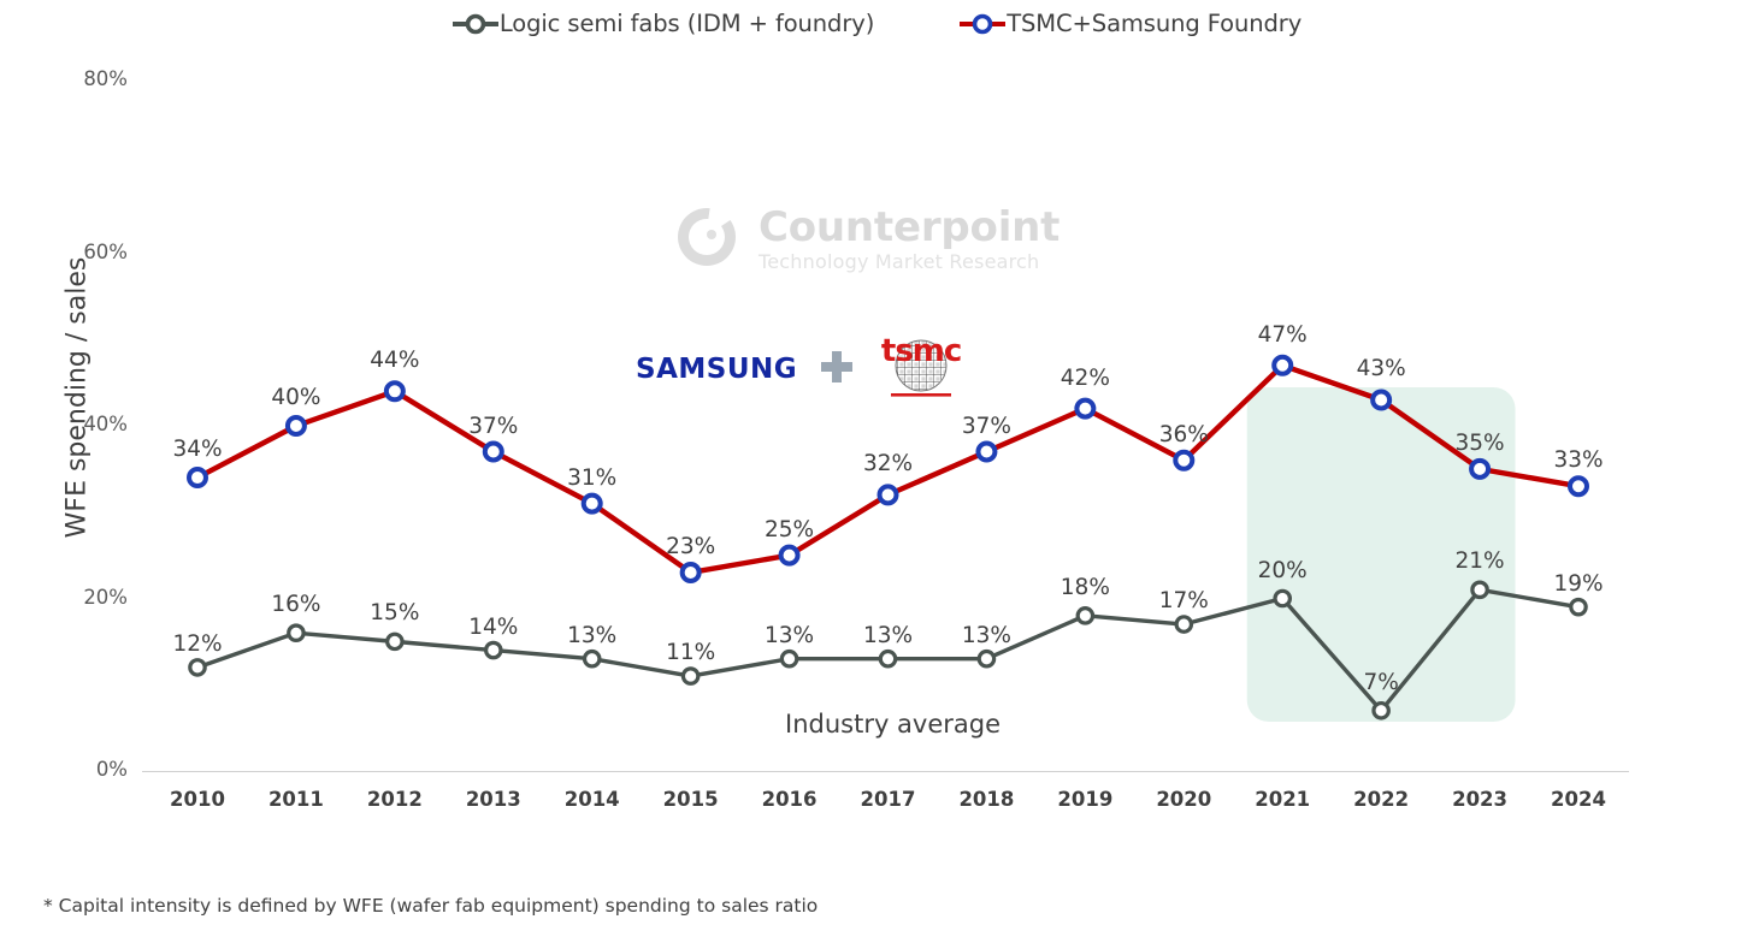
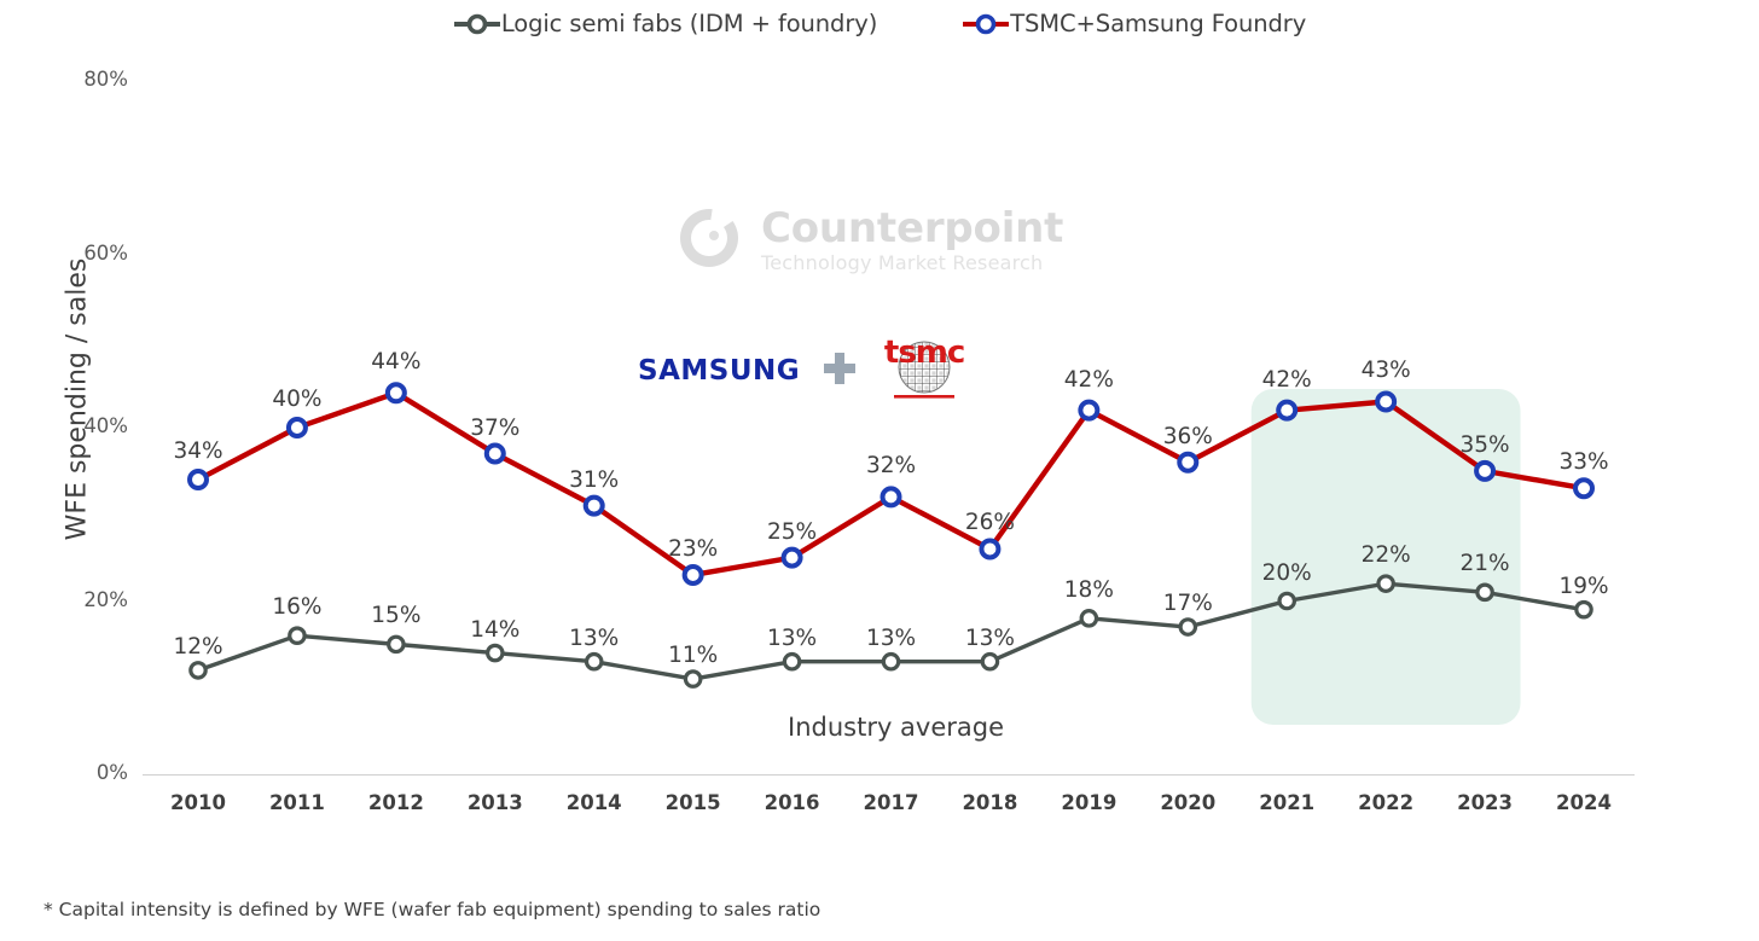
TSMC+Samsung Foundry/2018: 37% -> 26%
TSMC+Samsung Foundry/2021: 47% -> 42%
Logic semi fabs (IDM + foundry)/2022: 7% -> 22%
